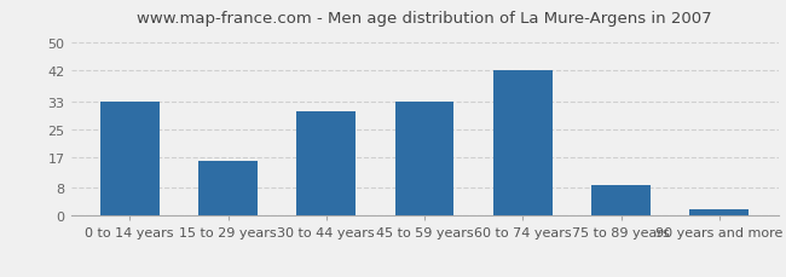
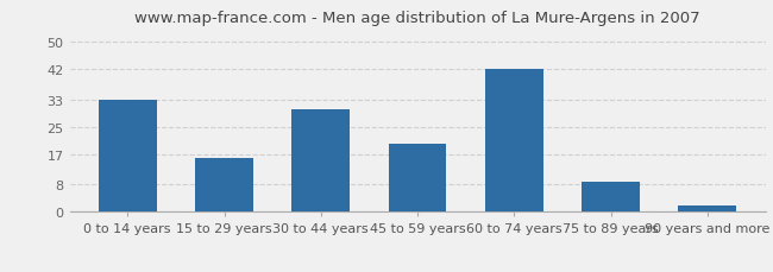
45 to 59 years: 33 -> 20
